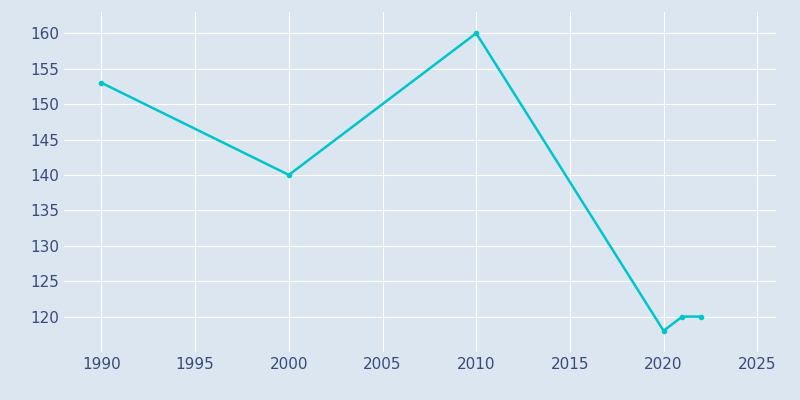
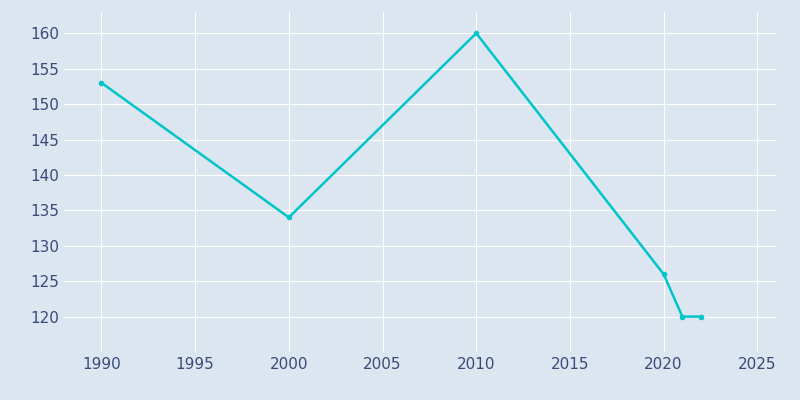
2000: 140 -> 134
2020: 118 -> 126
